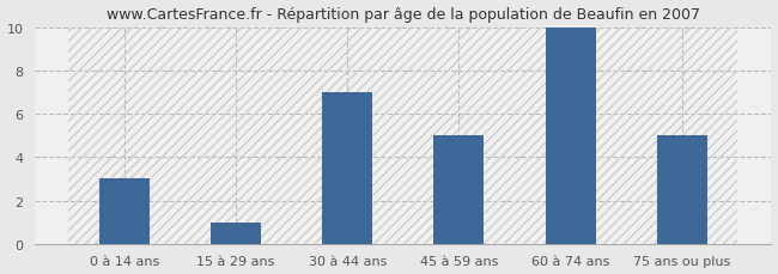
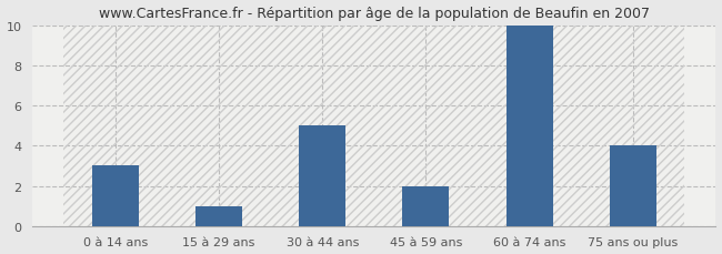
30 à 44 ans: 7 -> 5
45 à 59 ans: 5 -> 2
75 ans ou plus: 5 -> 4
